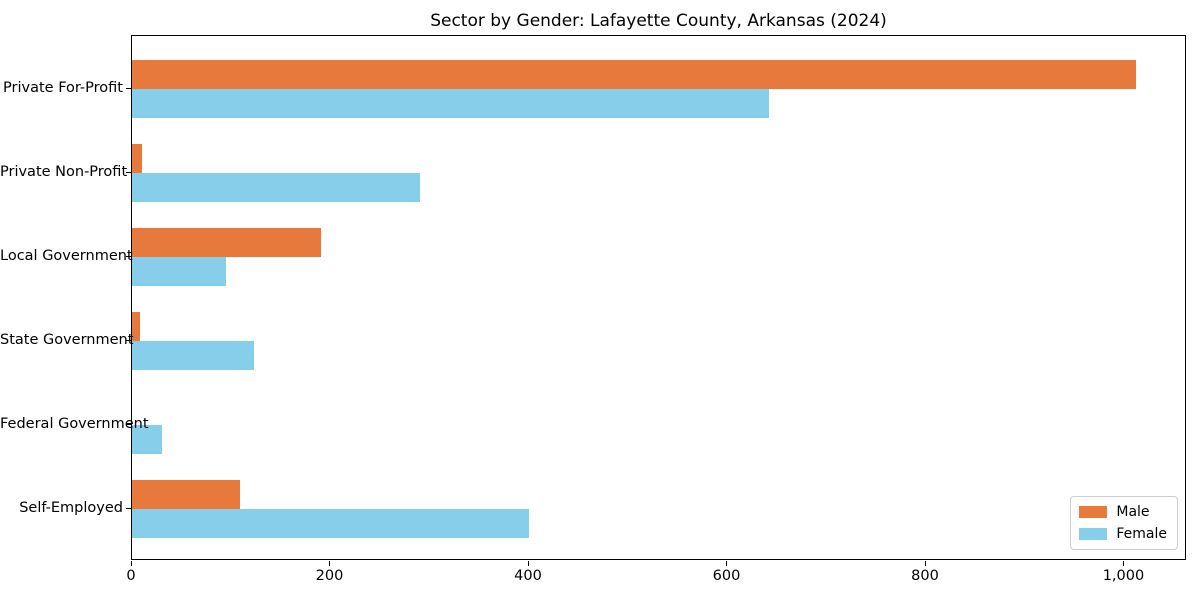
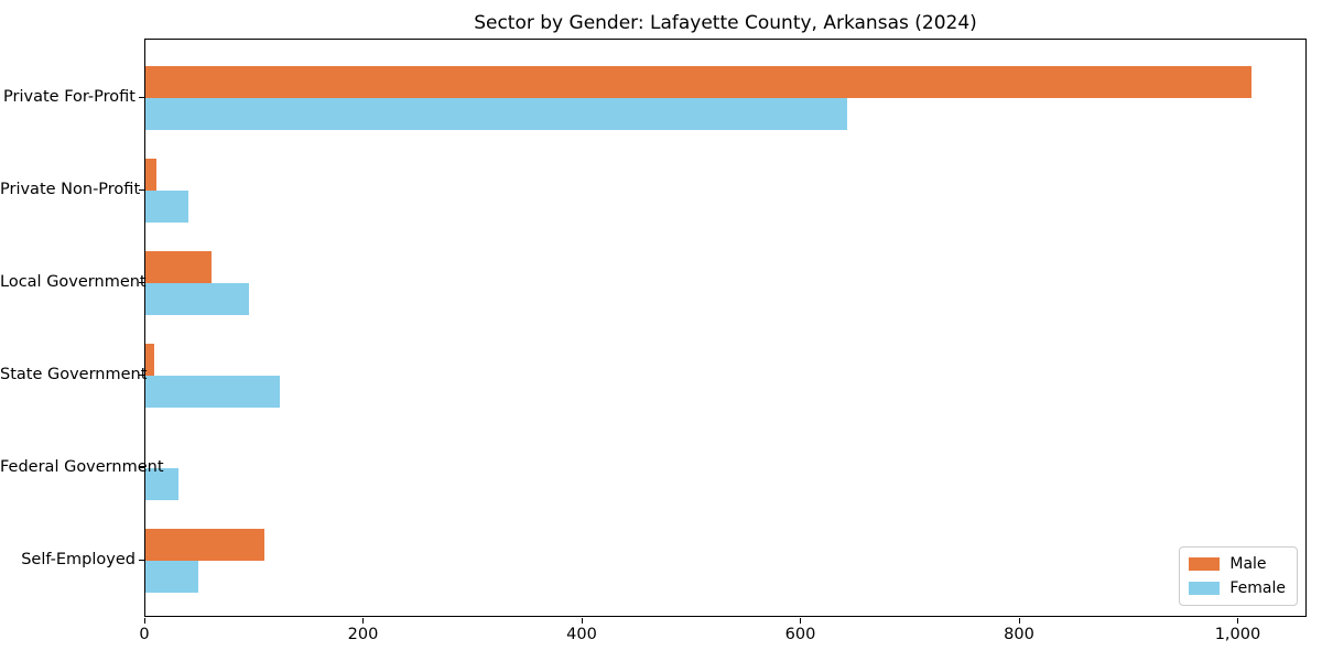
Female/Private Non-Profit: 290 -> 40
Male/Local Government: 190 -> 60
Female/Self-Employed: 400 -> 50
